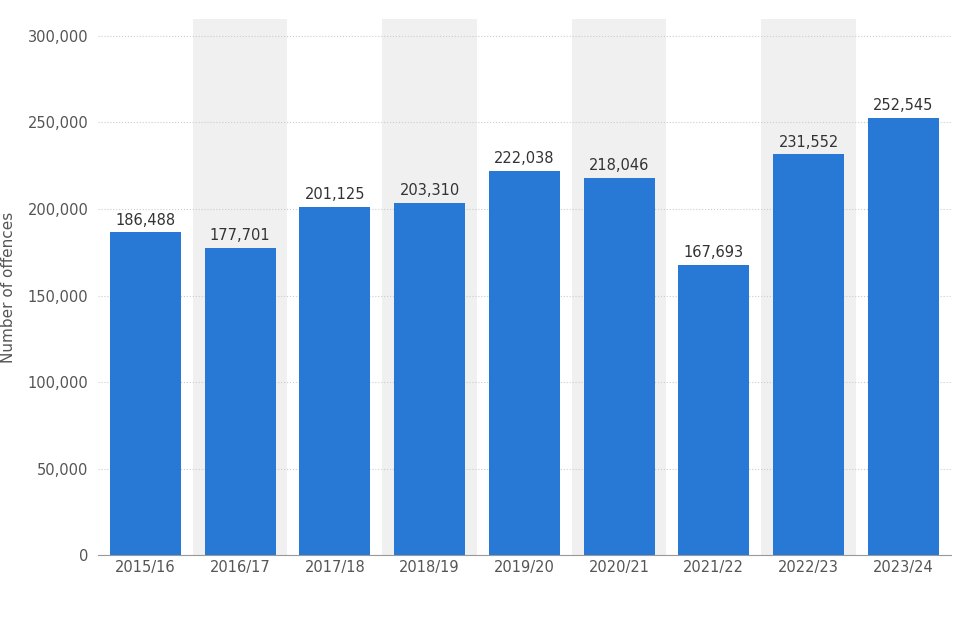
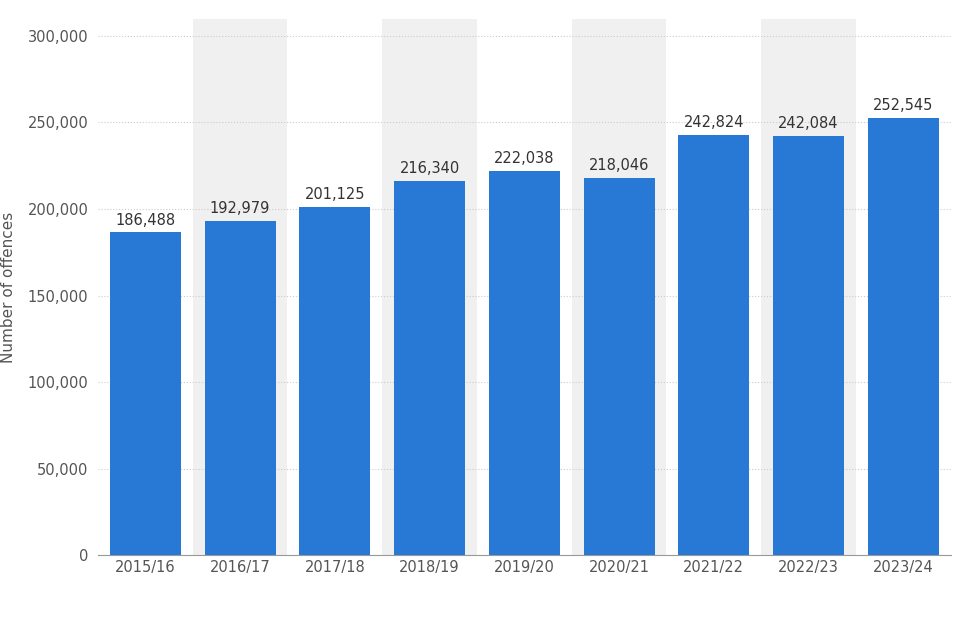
2016/17: 177,701 -> 192,979
2018/19: 203,310 -> 216,340
2021/22: 167,693 -> 242,824
2022/23: 231,552 -> 242,084
